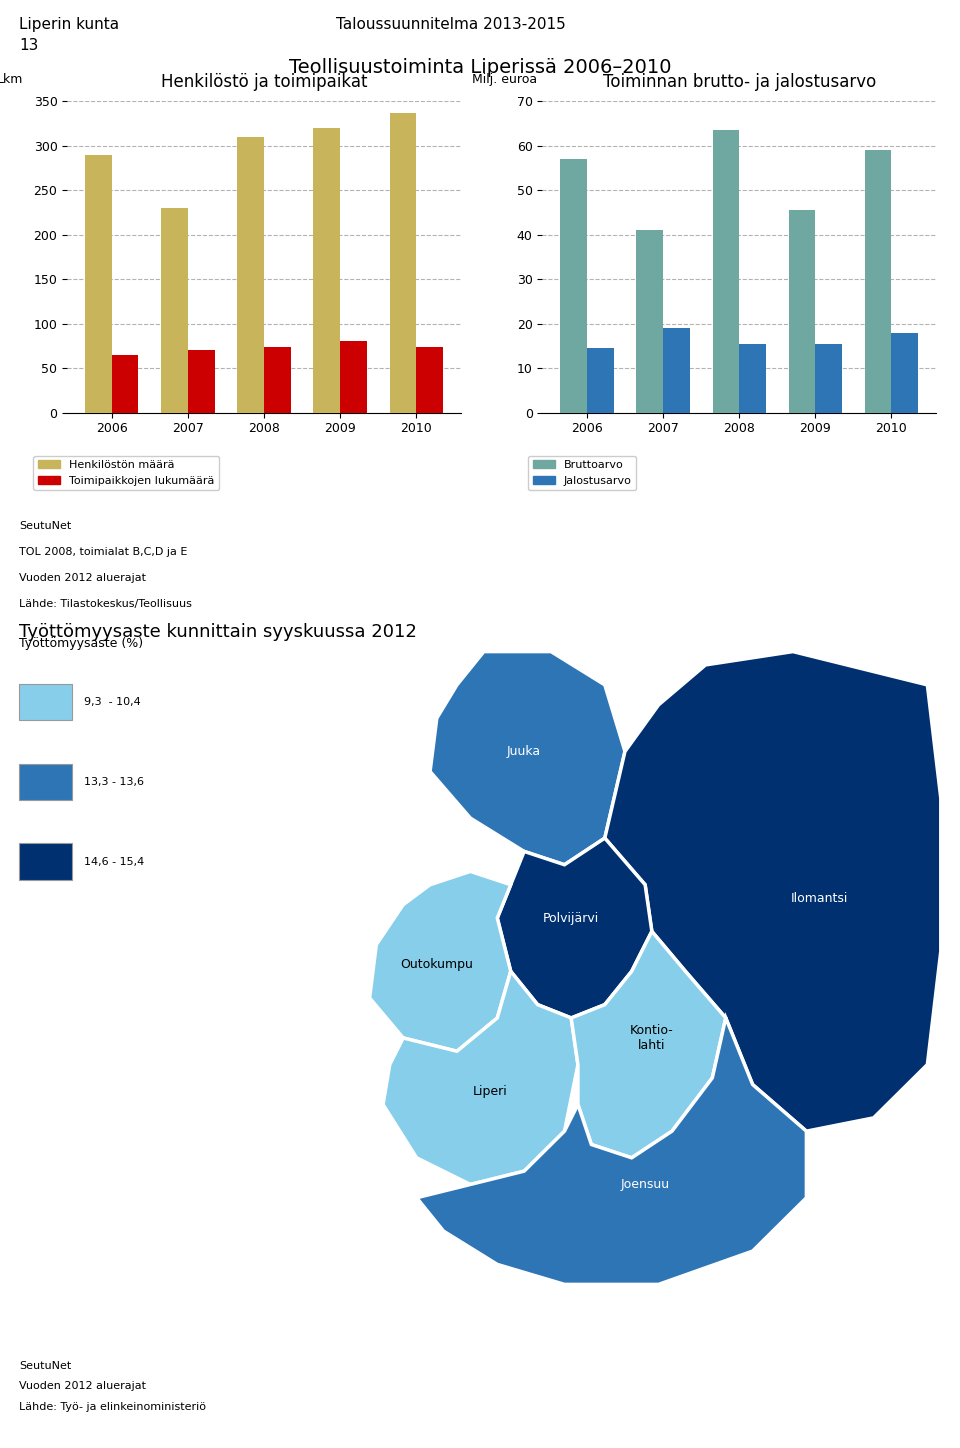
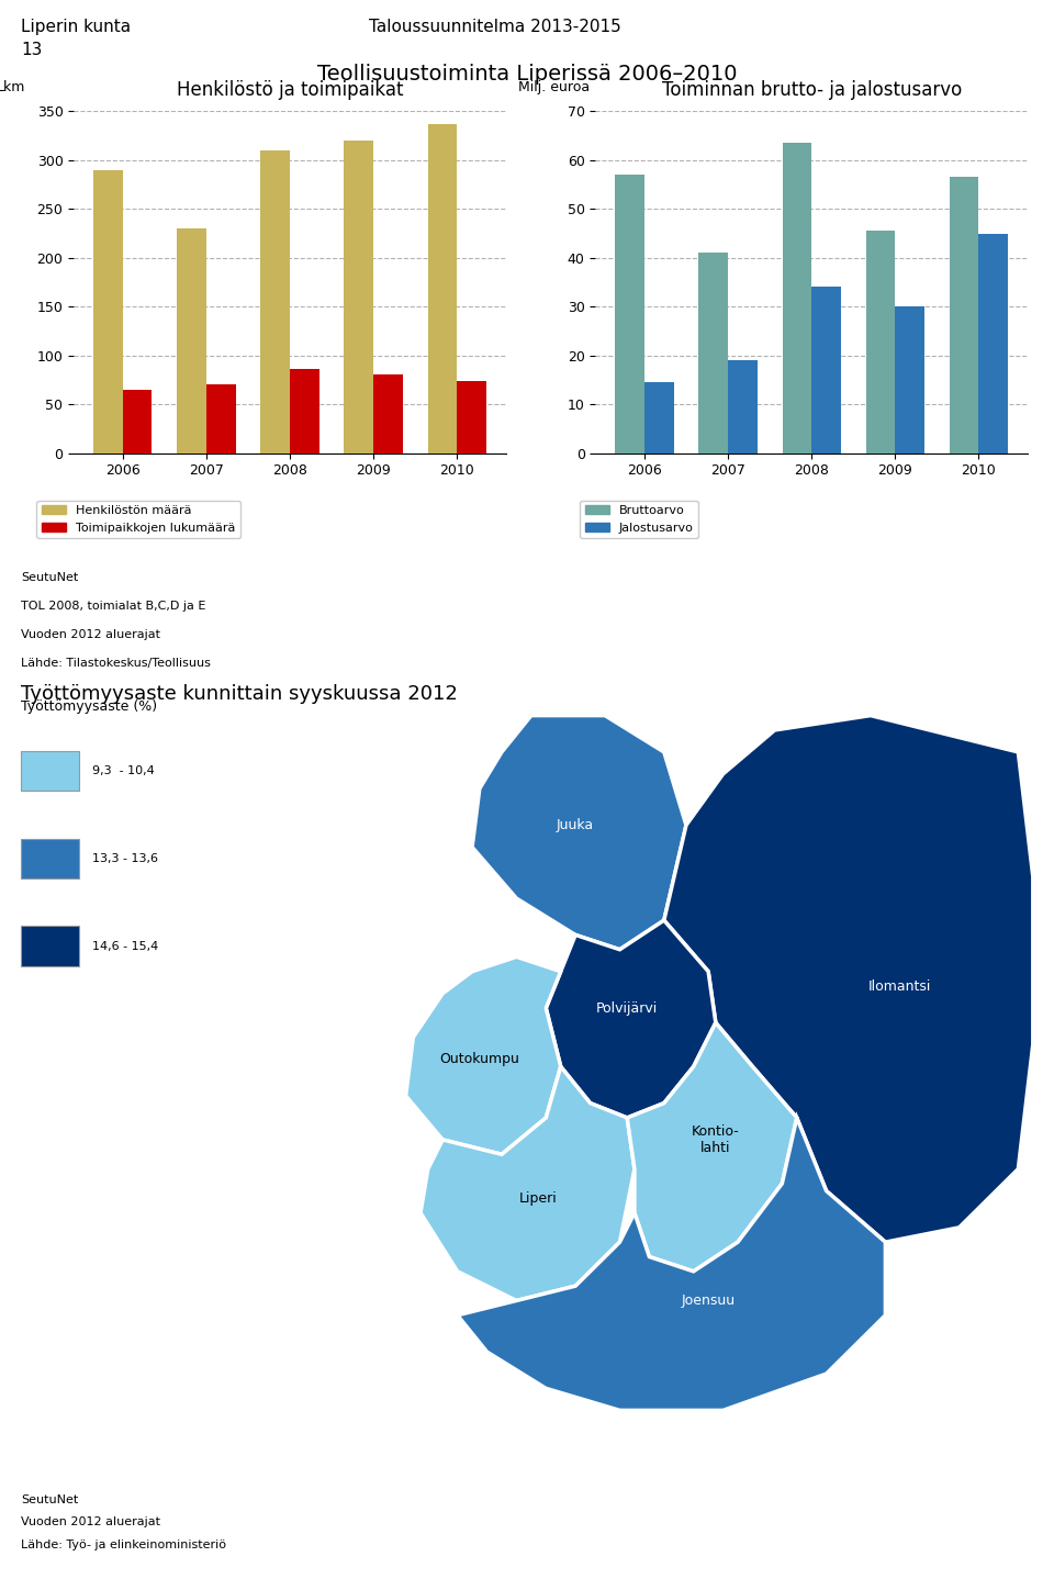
Henkilöstö ja toimipaikat/Toimipaikkojen lukumäärä/2008: 74 -> 86
Toiminnan brutto- ja jalostusarvo/Jalostusarvo/2008: 15.5 -> 34.0
Toiminnan brutto- ja jalostusarvo/Jalostusarvo/2009: 15.5 -> 30.0
Toiminnan brutto- ja jalostusarvo/Bruttoarvo/2010: 59.0 -> 56.5
Toiminnan brutto- ja jalostusarvo/Jalostusarvo/2010: 18.0 -> 45.0
